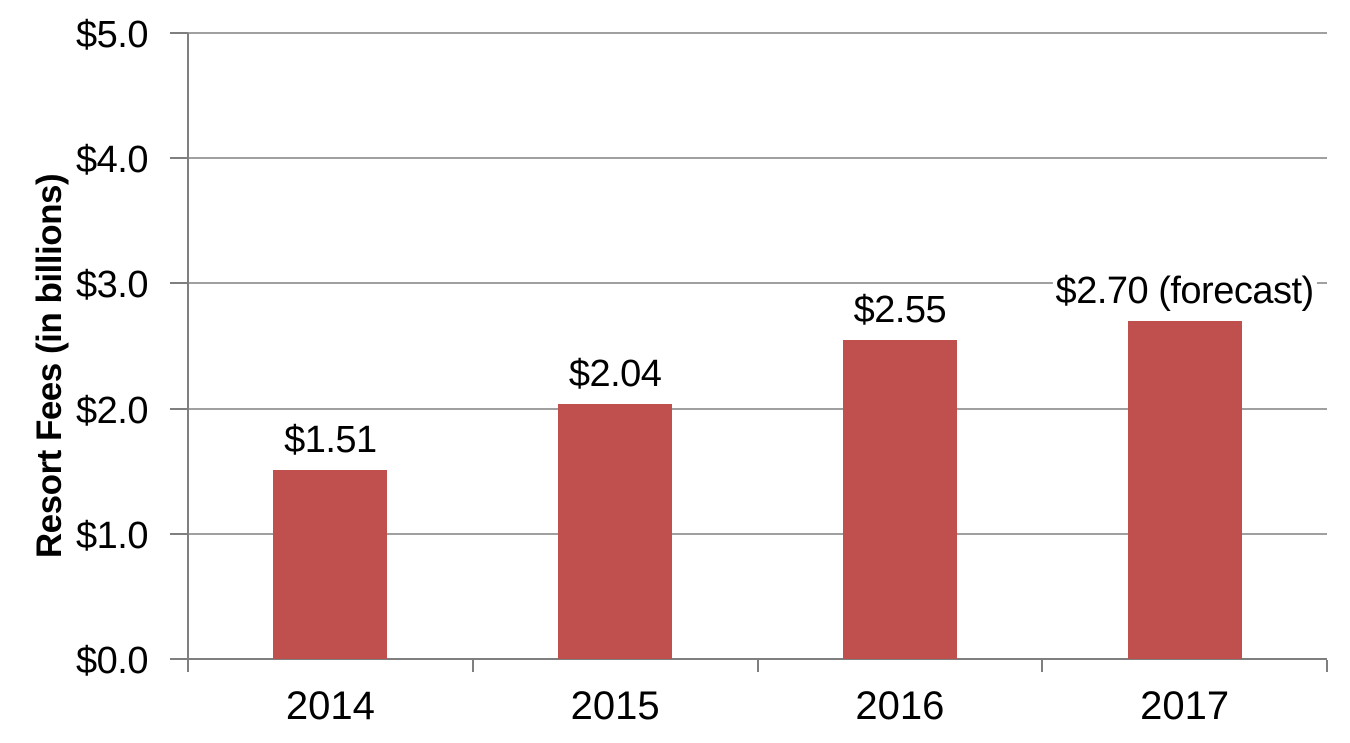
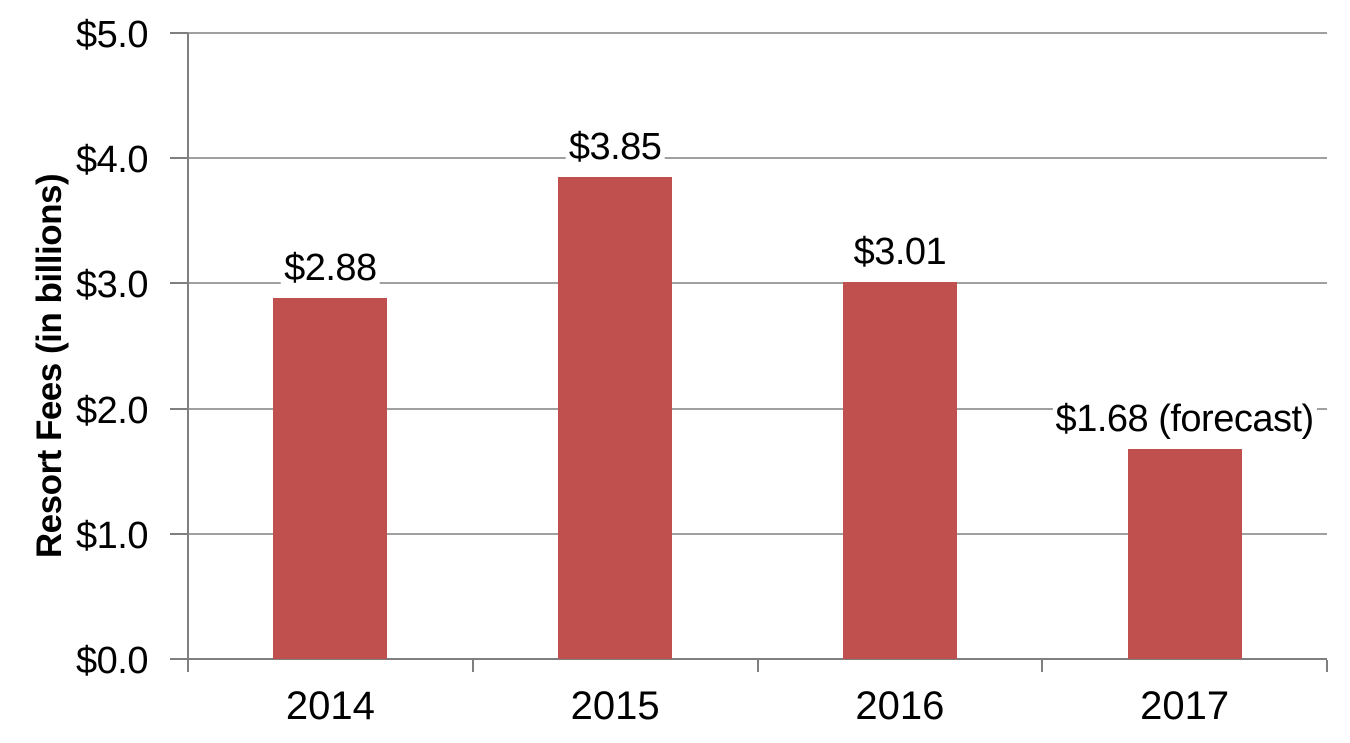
2014: $1.51 -> $2.88
2015: $2.04 -> $3.85
2016: $2.55 -> $3.01
2017: $2.70 -> $1.68
